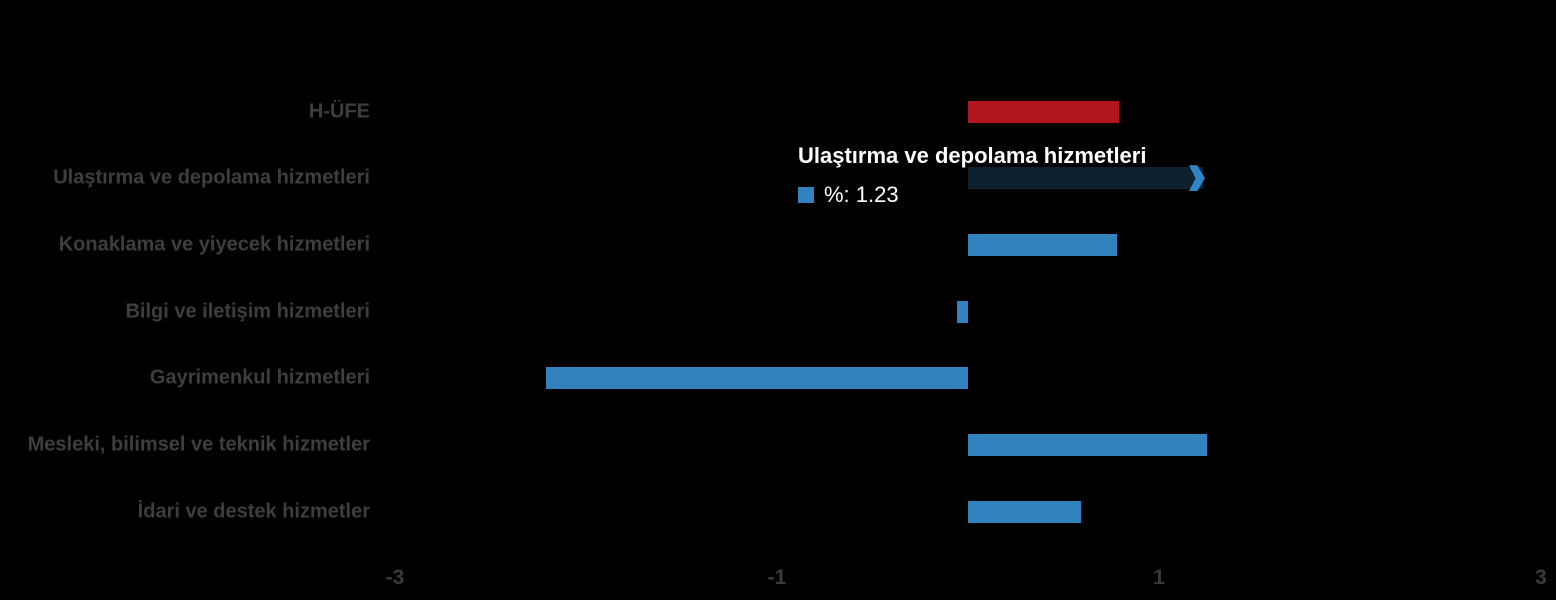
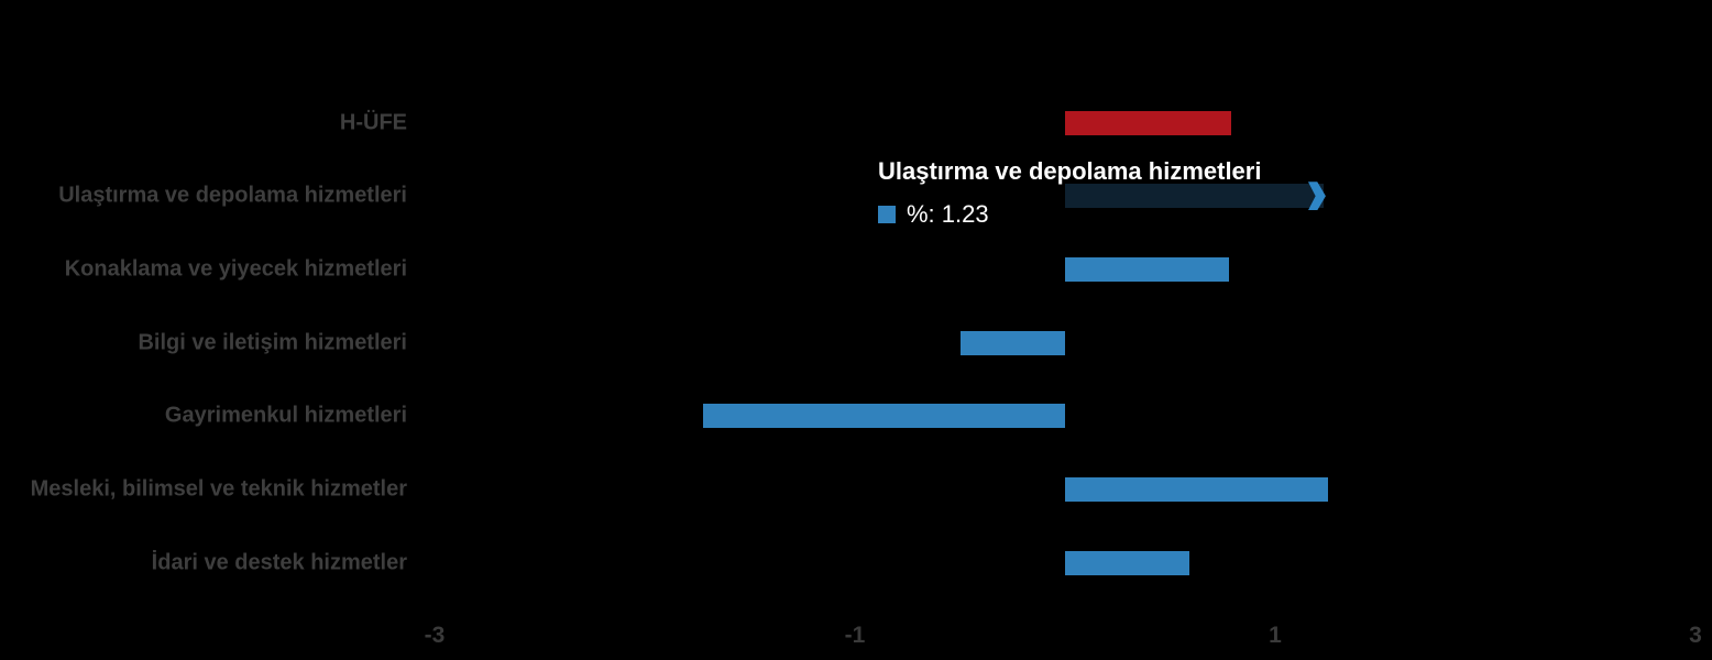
Bilgi ve iletişim hizmetleri: -0.06 -> -0.50
Gayrimenkul hizmetleri: -2.21 -> -1.72
